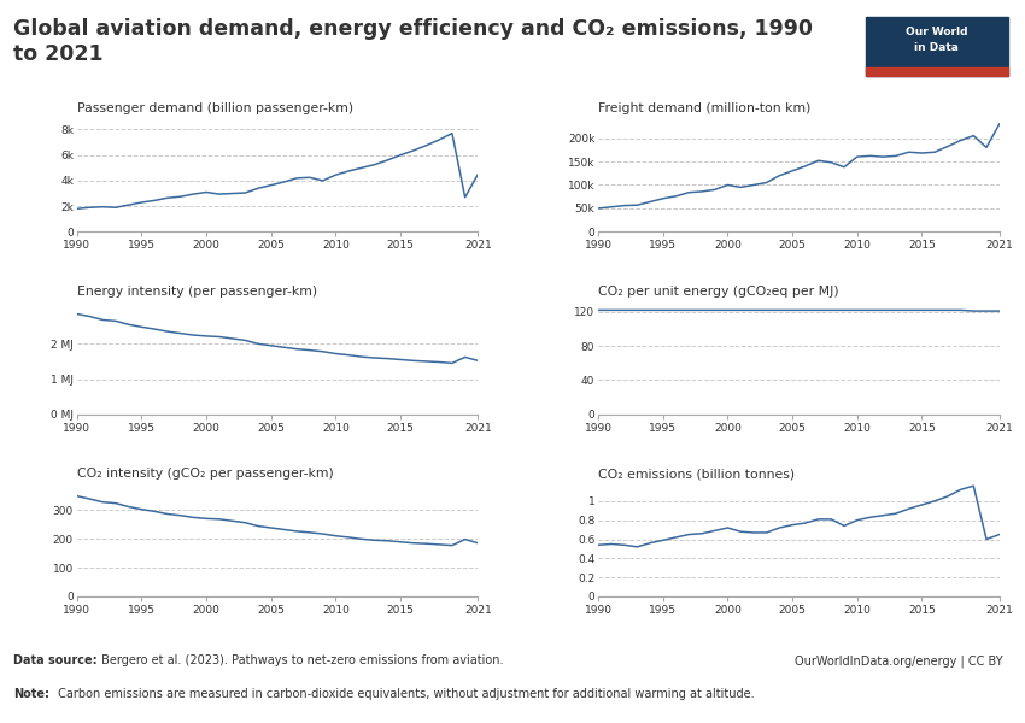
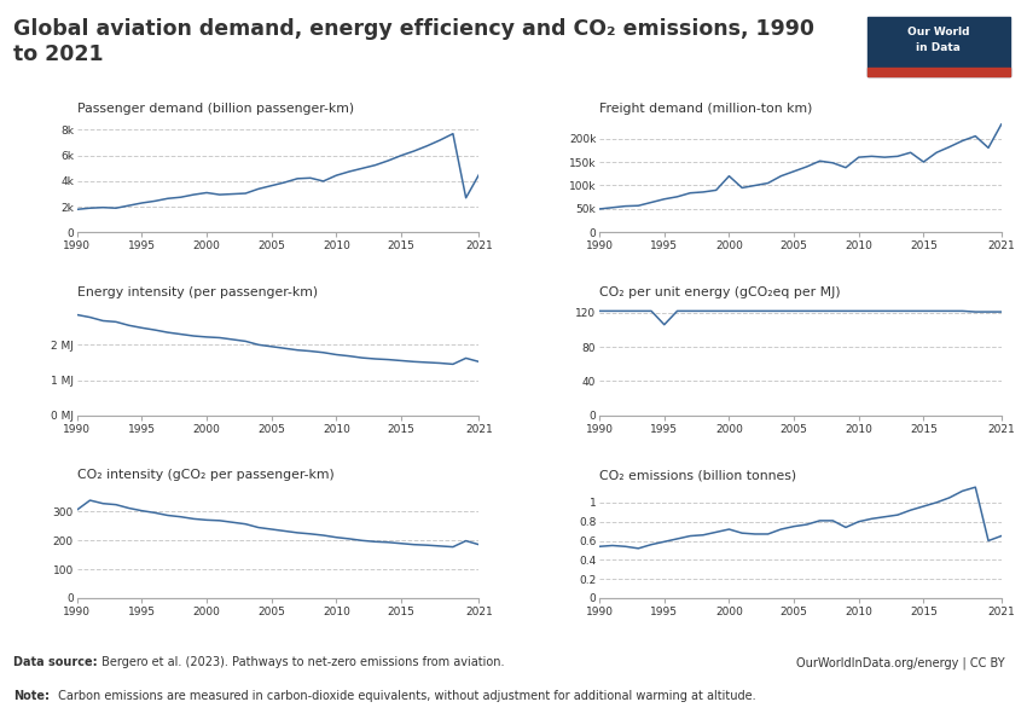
Freight demand (million-ton km)/2000: 100k -> 120k
Freight demand (million-ton km)/2015: 168k -> 150k
CO₂ per unit energy (gCO₂eq per MJ)/1995: 122 -> 106
CO₂ intensity (gCO₂ per passenger-km)/1990: 348 -> 305
